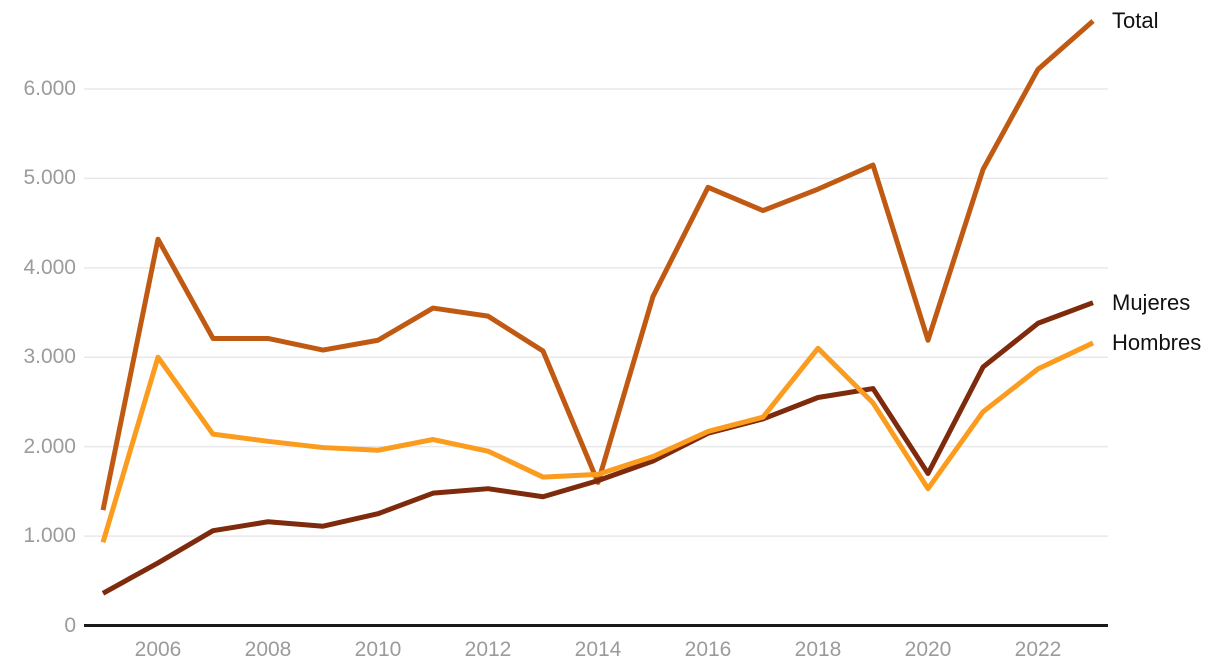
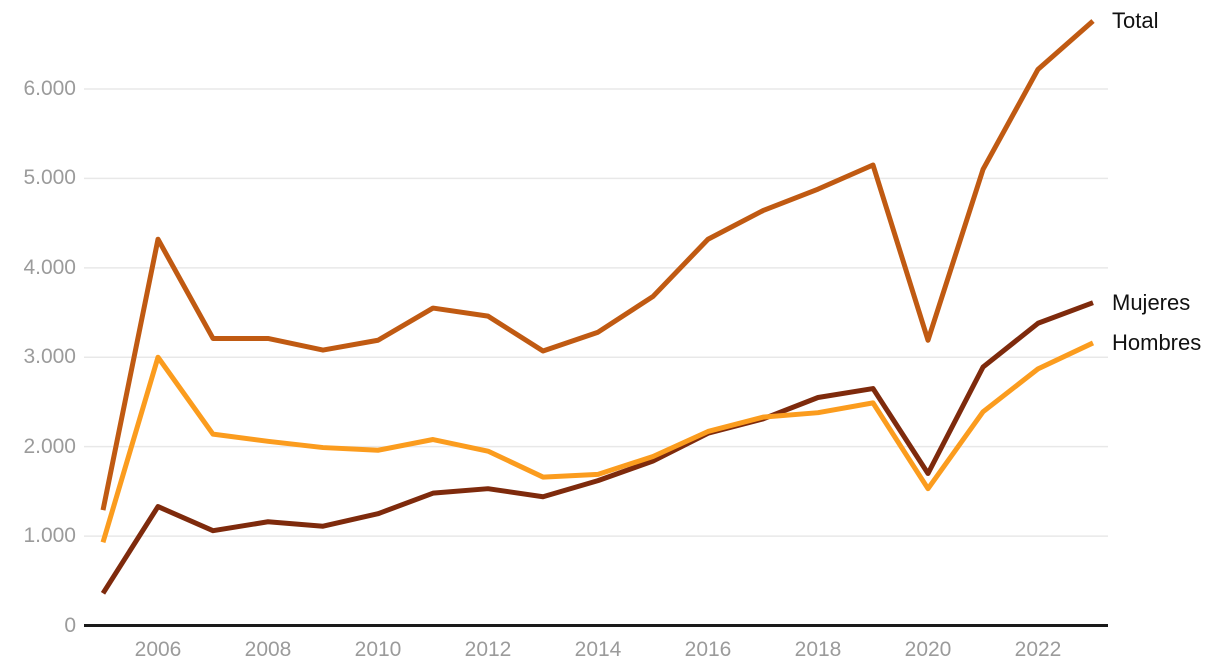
Mujeres/2006: 700 -> 1300
Total/2014: 1600 -> 3300
Total/2016: 4900 -> 4300
Hombres/2018: 3100 -> 2400
